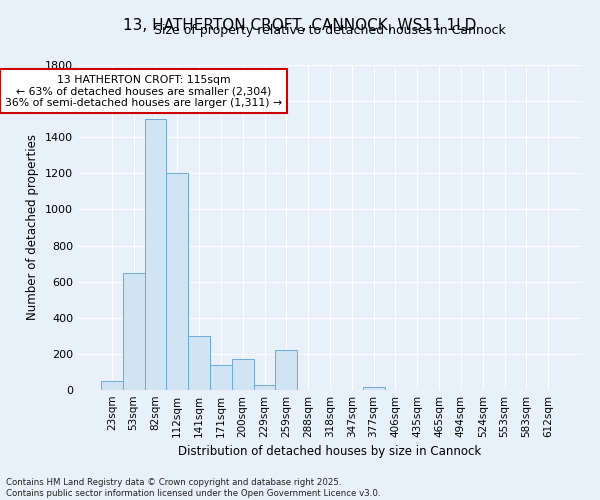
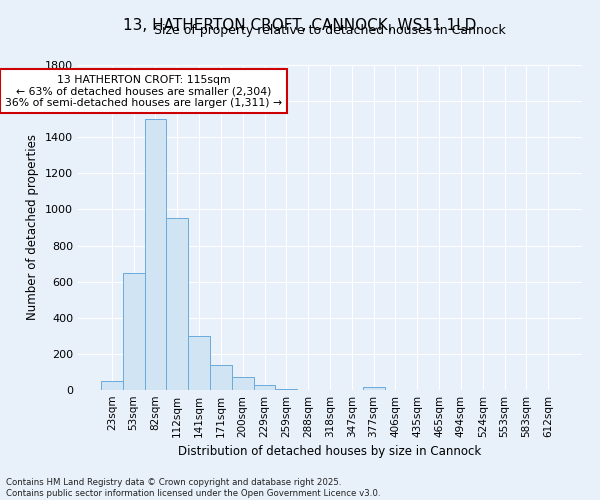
112sqm: 1200 -> 950
200sqm: 170 -> 70
259sqm: 220 -> 0
